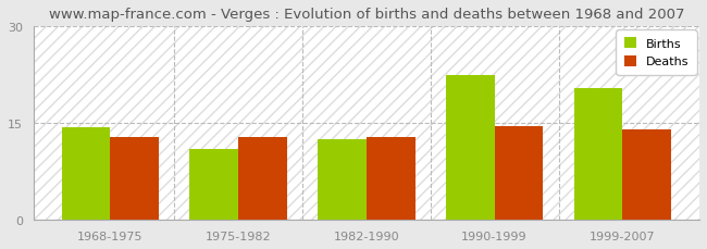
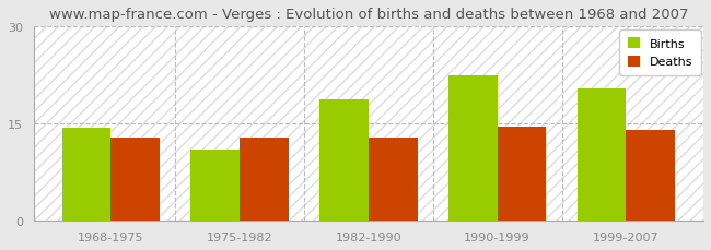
Births/1982-1990: 12.5 -> 18.8
